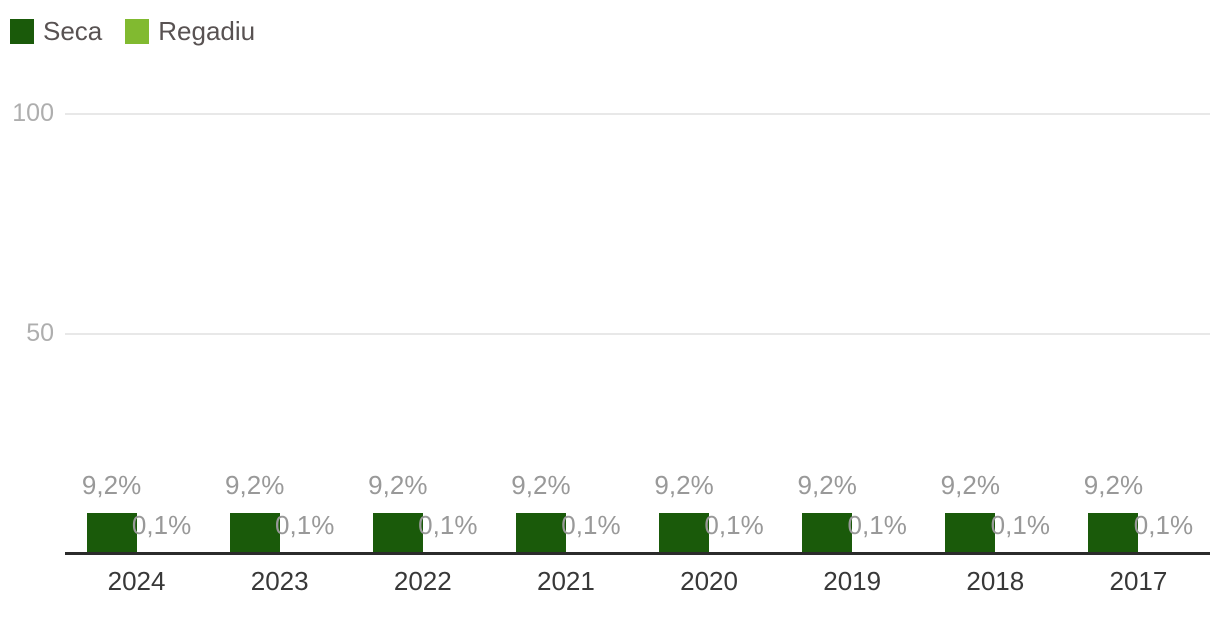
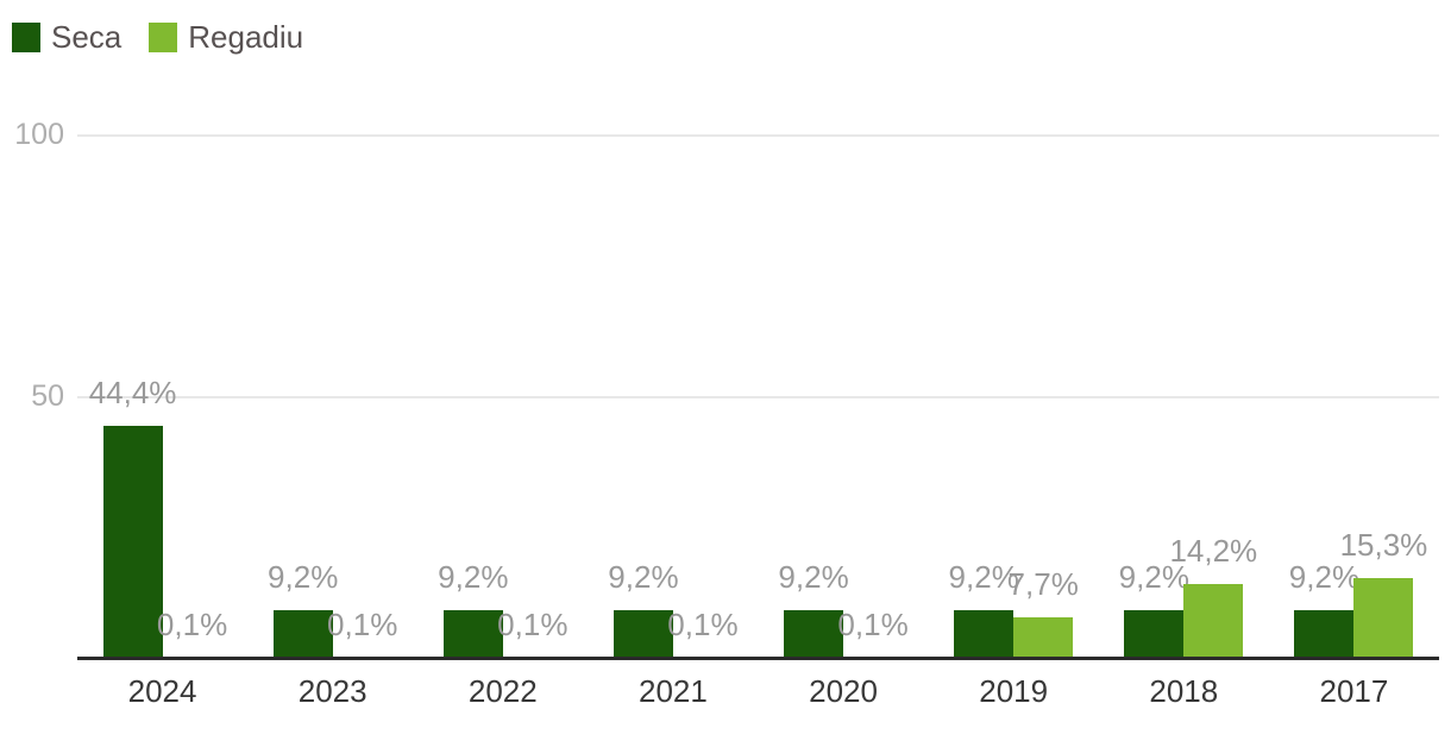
Seca/2024: 9,2% -> 44,4%
Regadiu/2019: 0,1% -> 7,7%
Regadiu/2018: 0,1% -> 14,2%
Regadiu/2017: 0,1% -> 15,3%
